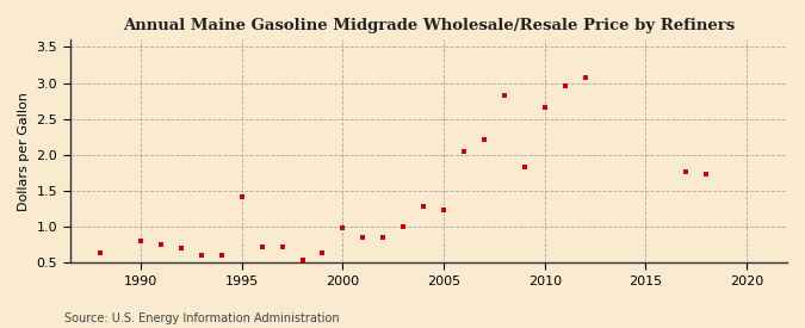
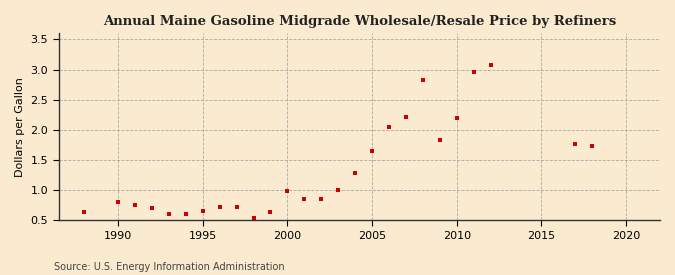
1995: 1.42 -> 0.65
2005: 1.24 -> 1.65
2010: 2.66 -> 2.19
